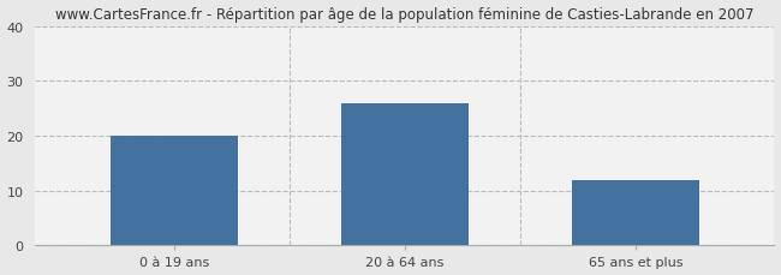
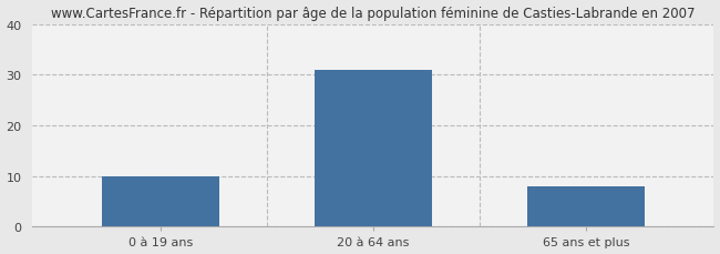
0 à 19 ans: 20 -> 10
20 à 64 ans: 26 -> 31
65 ans et plus: 12 -> 8
